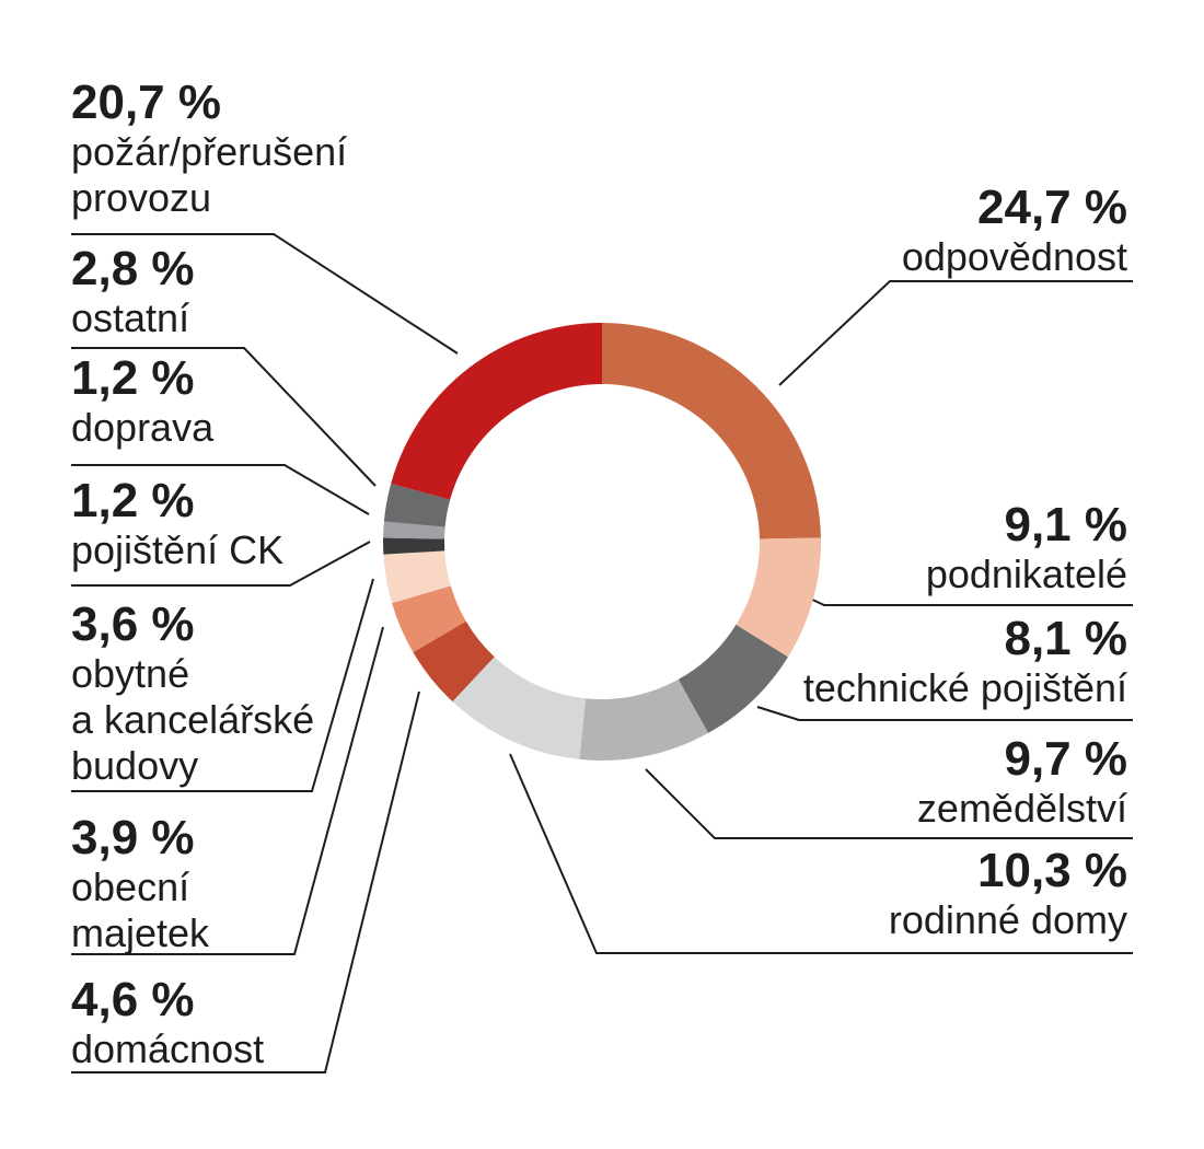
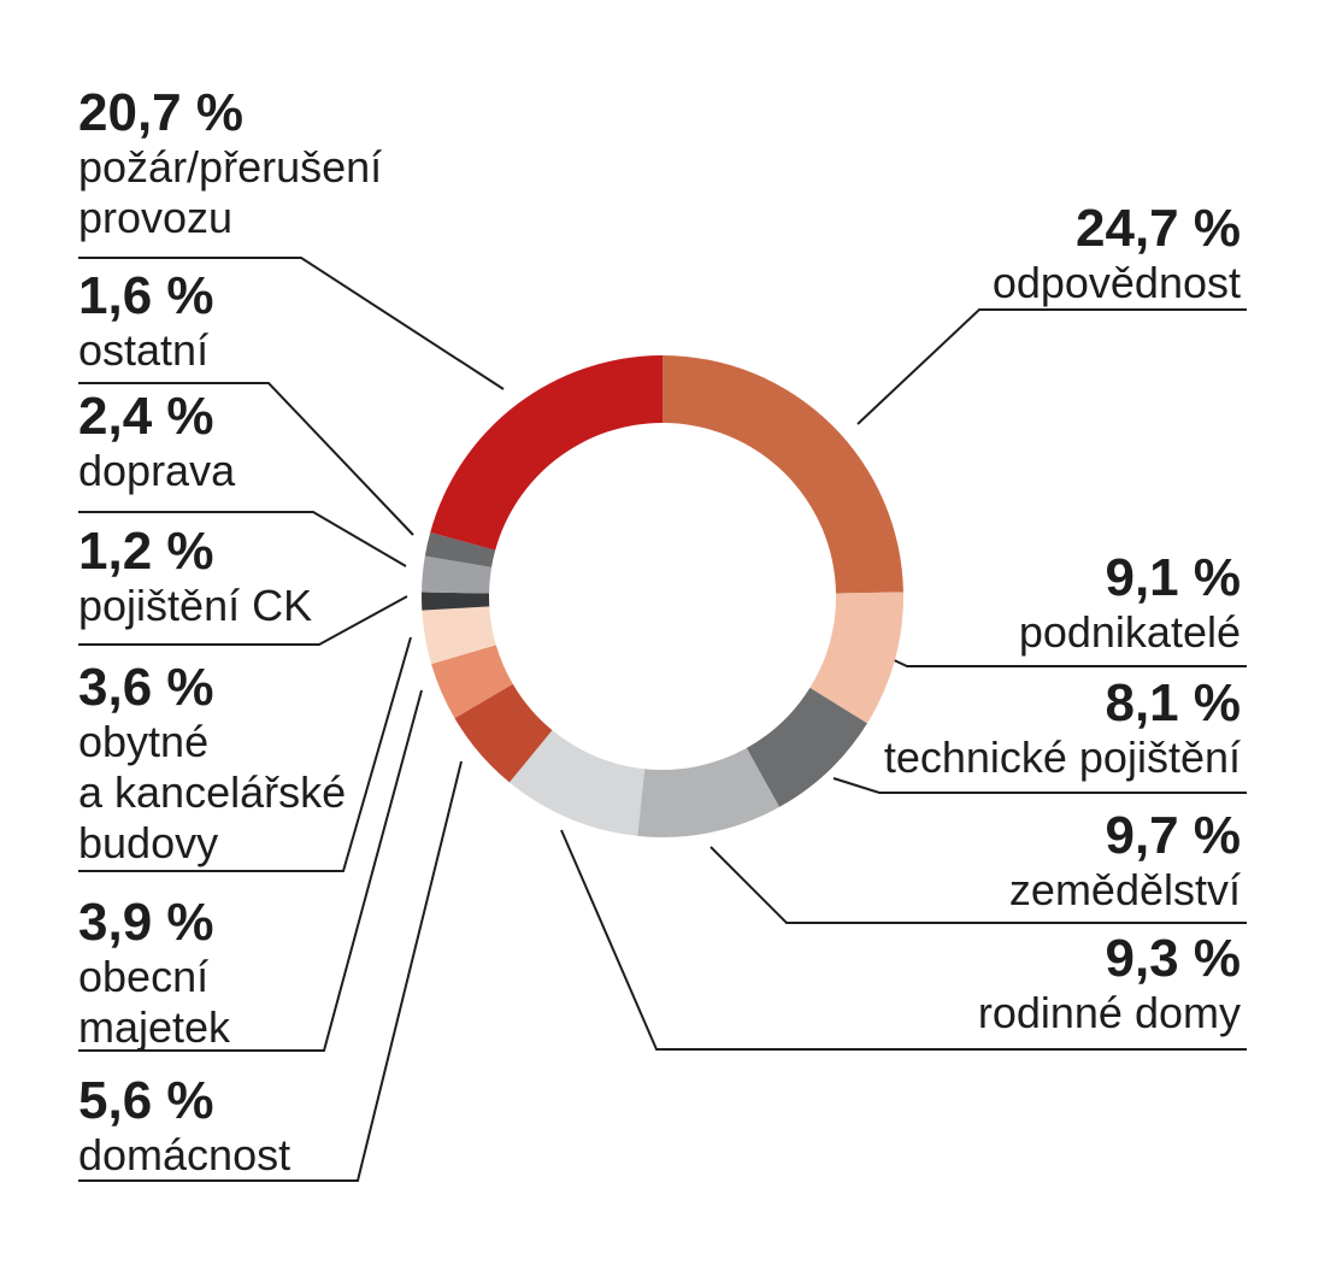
rodinné domy: 10,3 -> 9,3
domácnost: 4,6 -> 5,6
doprava: 1,2 -> 2,4
ostatní: 2,8 -> 1,6
